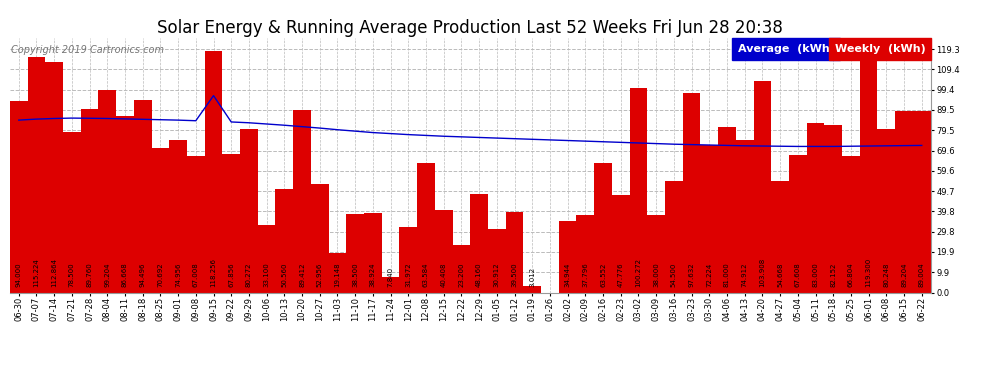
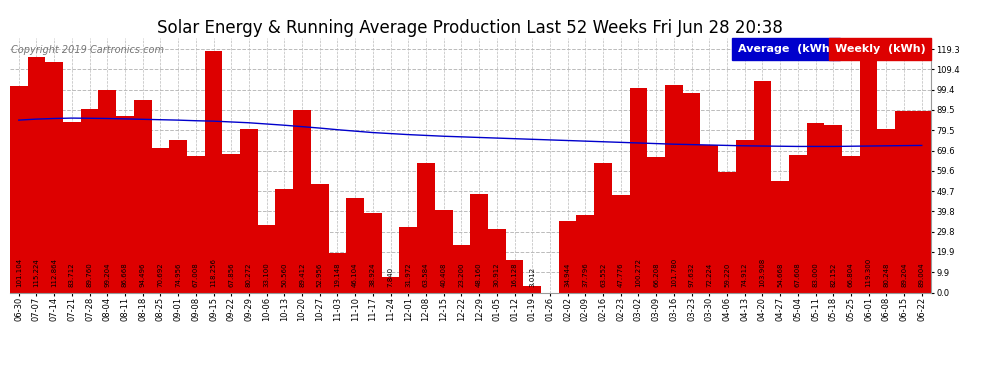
Weekly (kWh)/06-30: 94.0 -> 101.1
Weekly (kWh)/07-21: 78.5 -> 83.7
Average (kWh)/09-15: 96.5 -> 84.0
Weekly (kWh)/11-10: 38.5 -> 46.1
Weekly (kWh)/01-12: 39.5 -> 16.1
Weekly (kWh)/03-09: 38.0 -> 66.2
Weekly (kWh)/03-16: 54.5 -> 101.8
Weekly (kWh)/04-06: 81.0 -> 59.2
